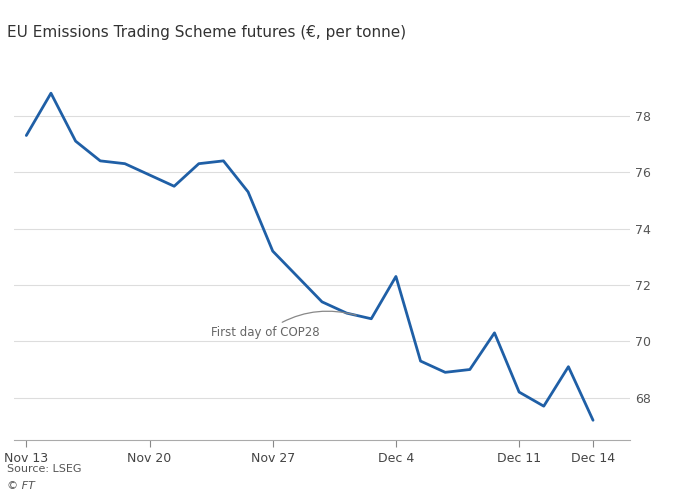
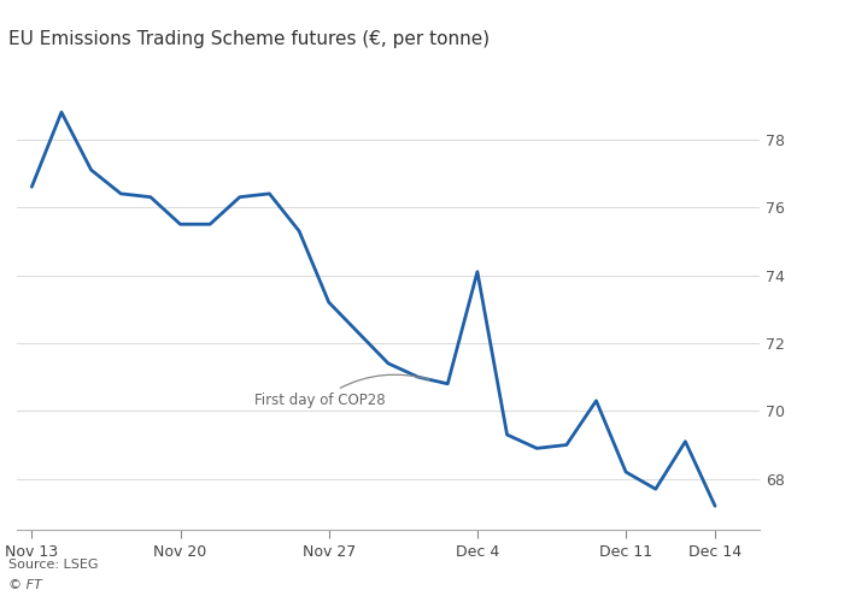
Nov 13: 77.3 -> 76.6
Nov 20: 75.9 -> 75.5
Dec 4: 72.3 -> 74.1
